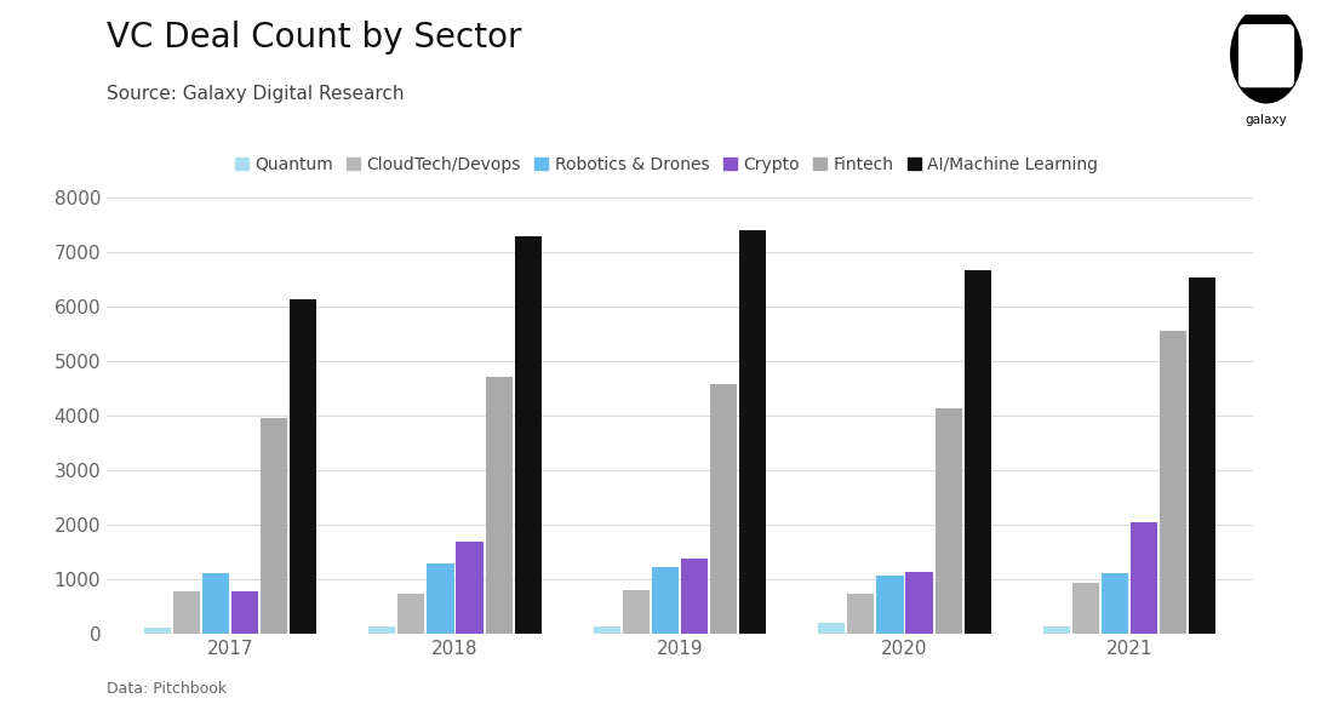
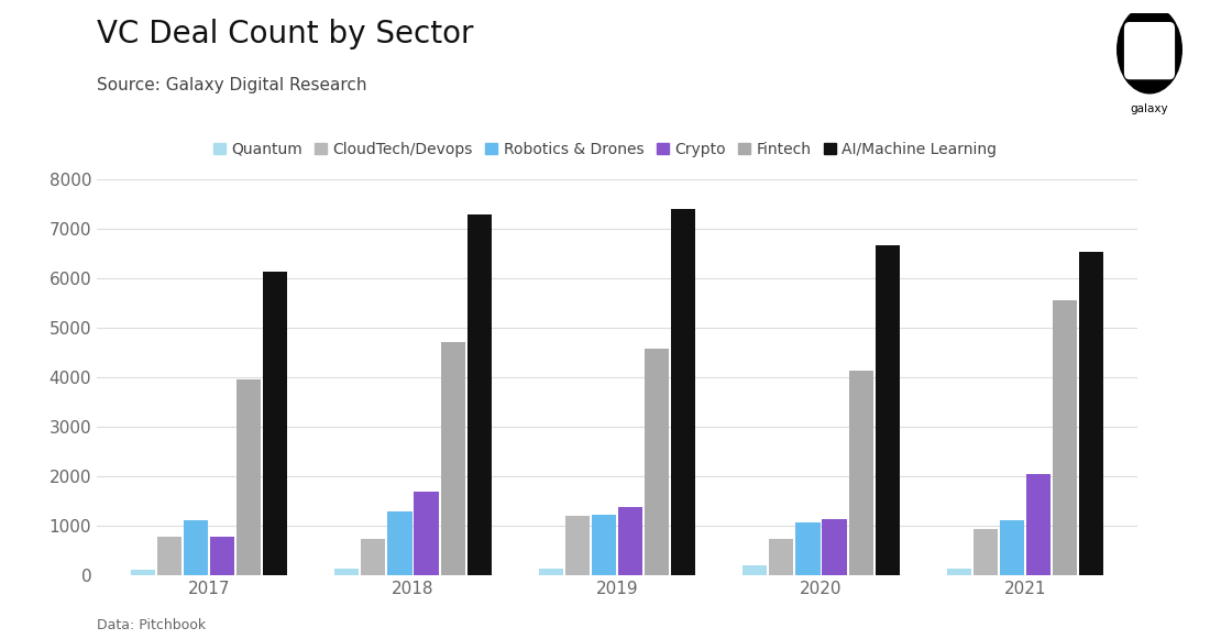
CloudTech/Devops/2019: 790 -> 1200
